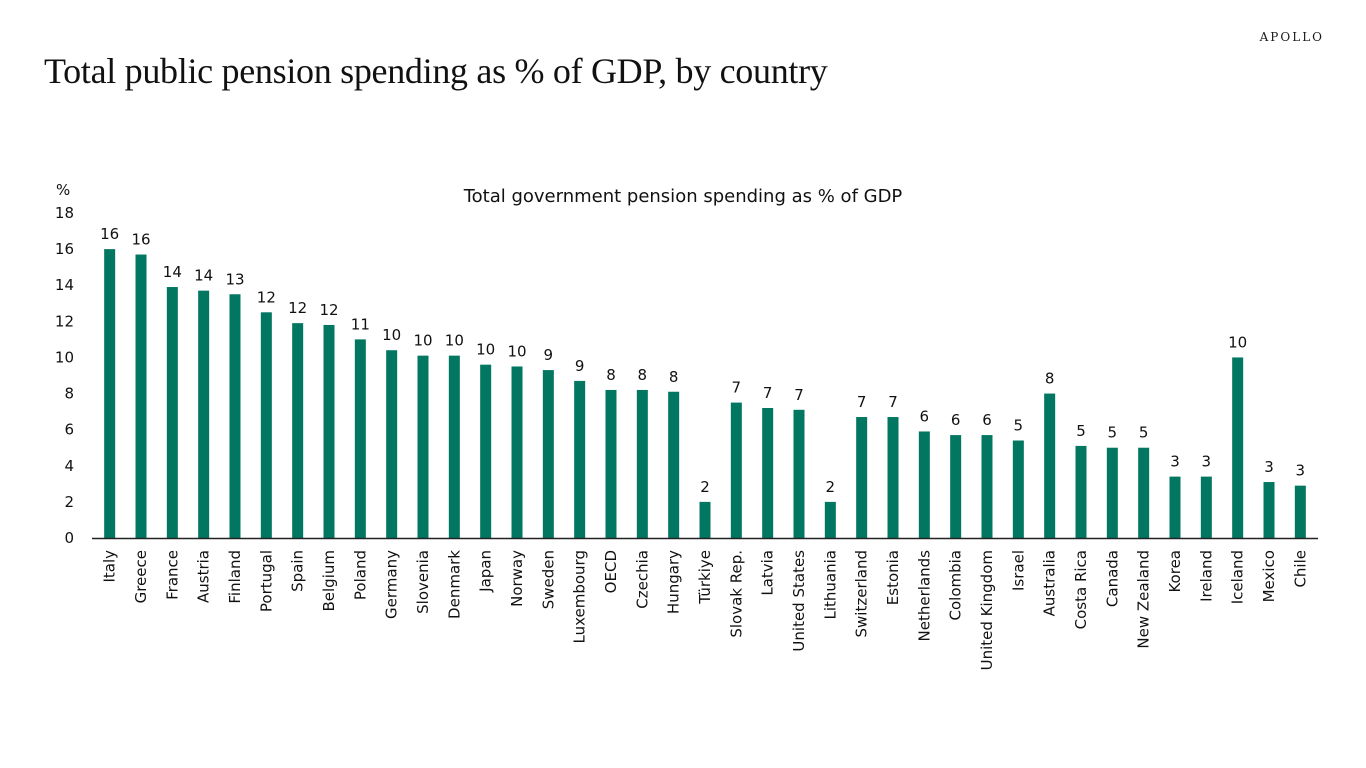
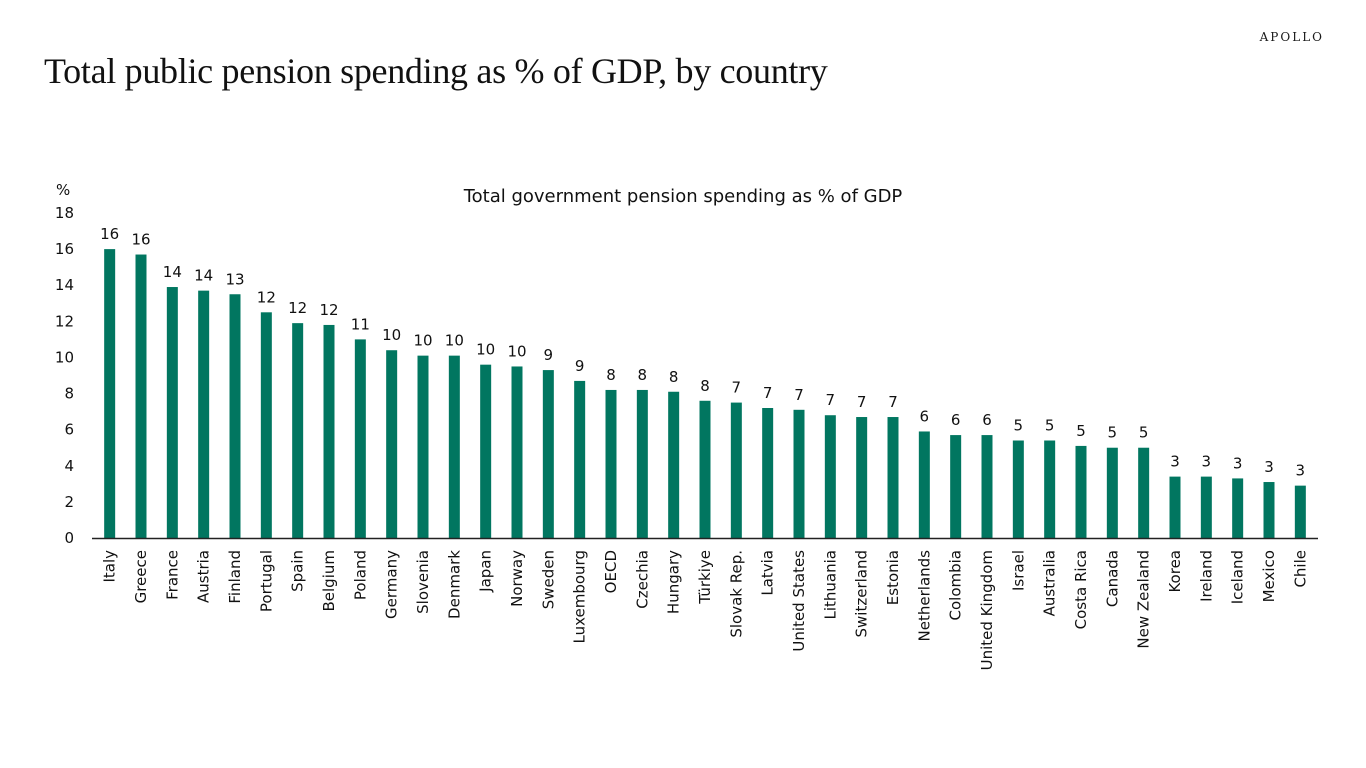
Türkiye: 2 -> 8
Lithuania: 2 -> 7
Australia: 8 -> 5
Iceland: 10 -> 3
